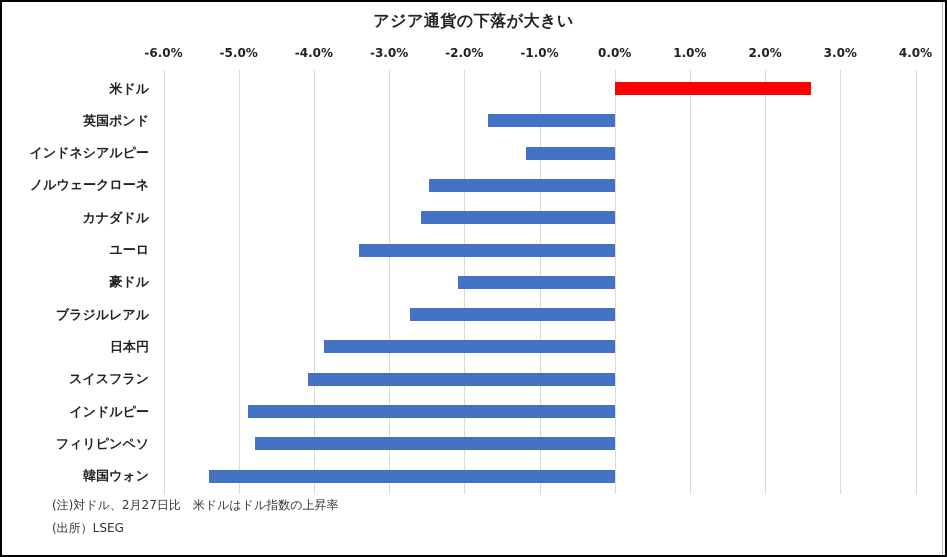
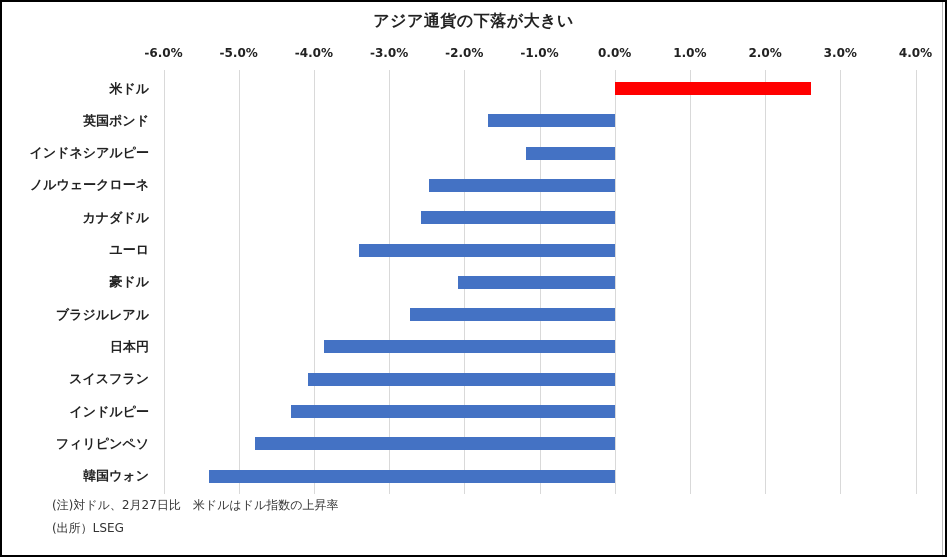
インドルピー: -4.9% -> -4.3%
